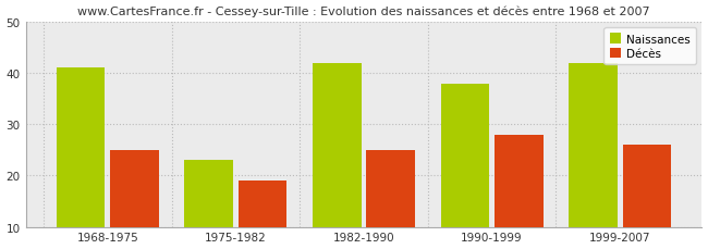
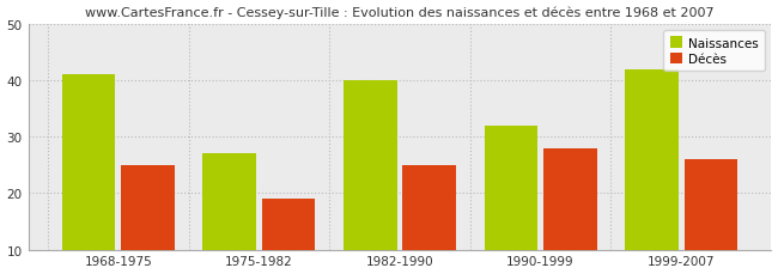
Naissances/1975-1982: 23 -> 27
Naissances/1982-1990: 42 -> 40
Naissances/1990-1999: 38 -> 32
